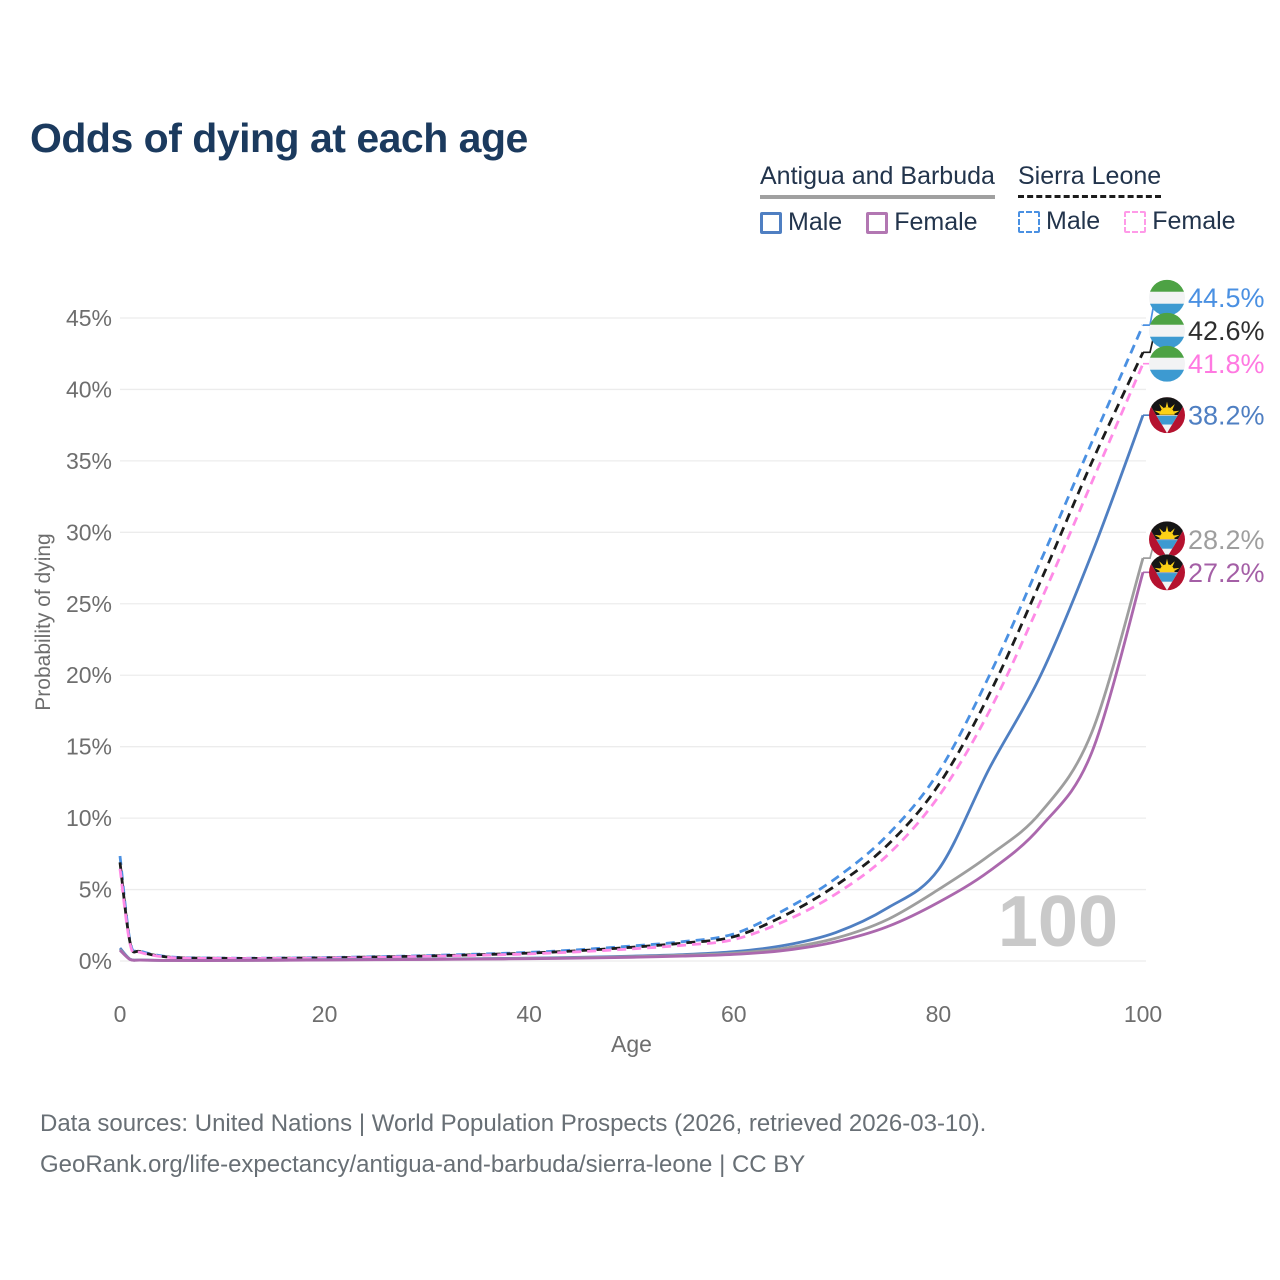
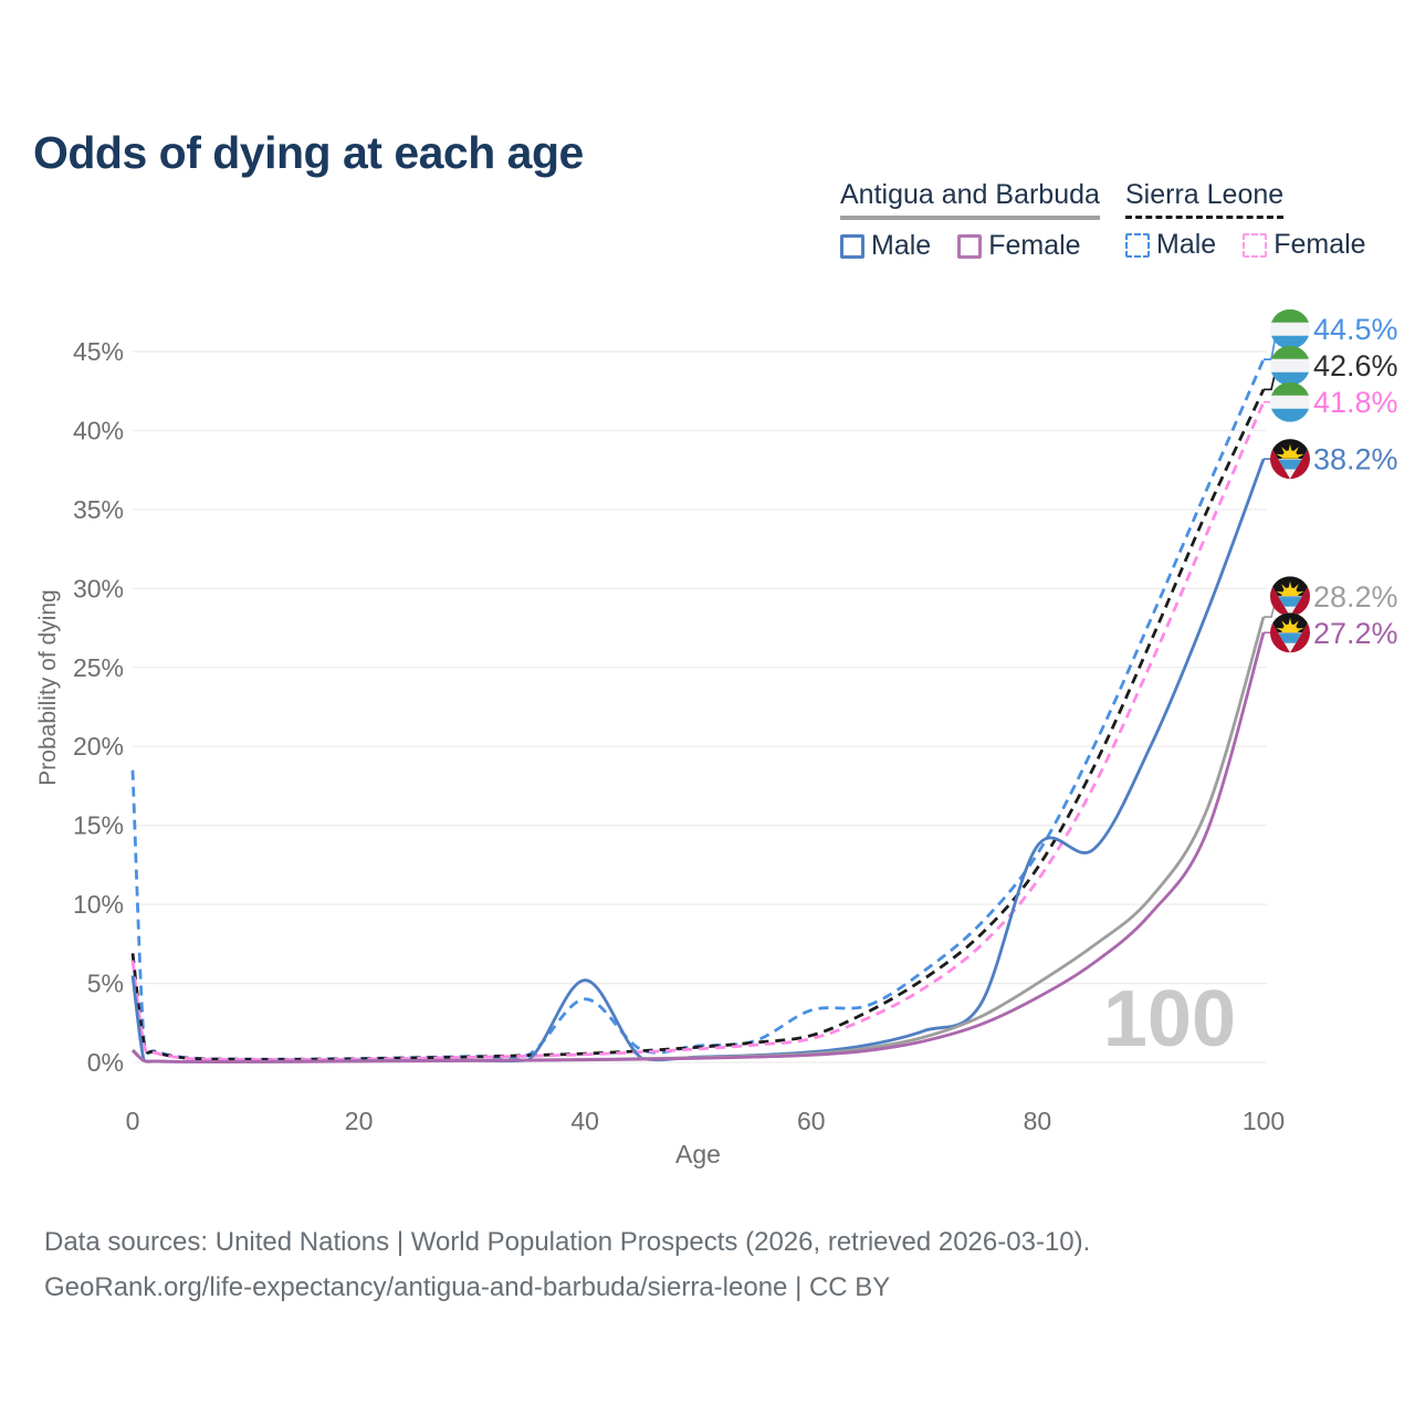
Sierra Leone Male/0: 7.3% -> 18.5%
Antigua and Barbuda Male/0: 0.9% -> 5.5%
Sierra Leone Male/40: 0.6% -> 4.0%
Antigua and Barbuda Male/40: 0.2% -> 5.2%
Sierra Leone Male/60: 1.9% -> 3.3%
Antigua and Barbuda Male/80: 6.4% -> 13.7%
